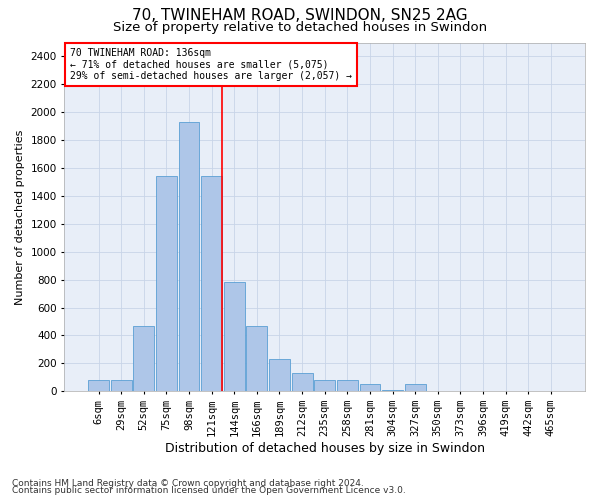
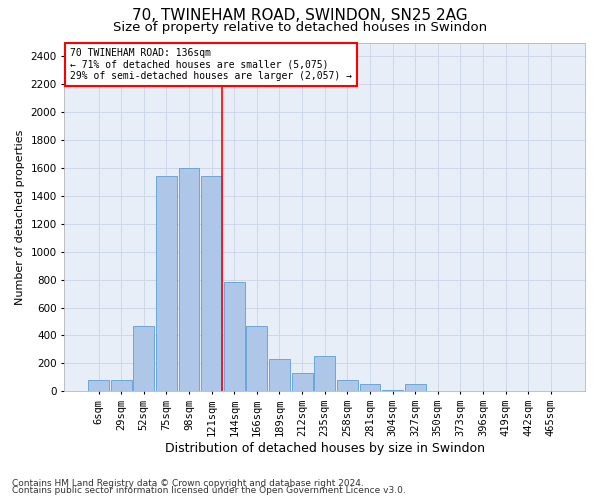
98sqm: 1930 -> 1600
235sqm: 80 -> 250
